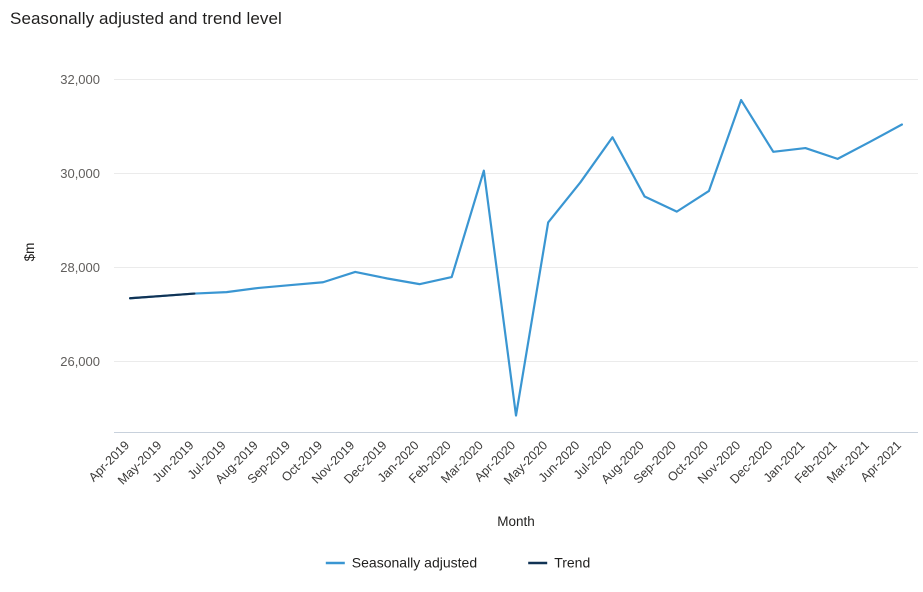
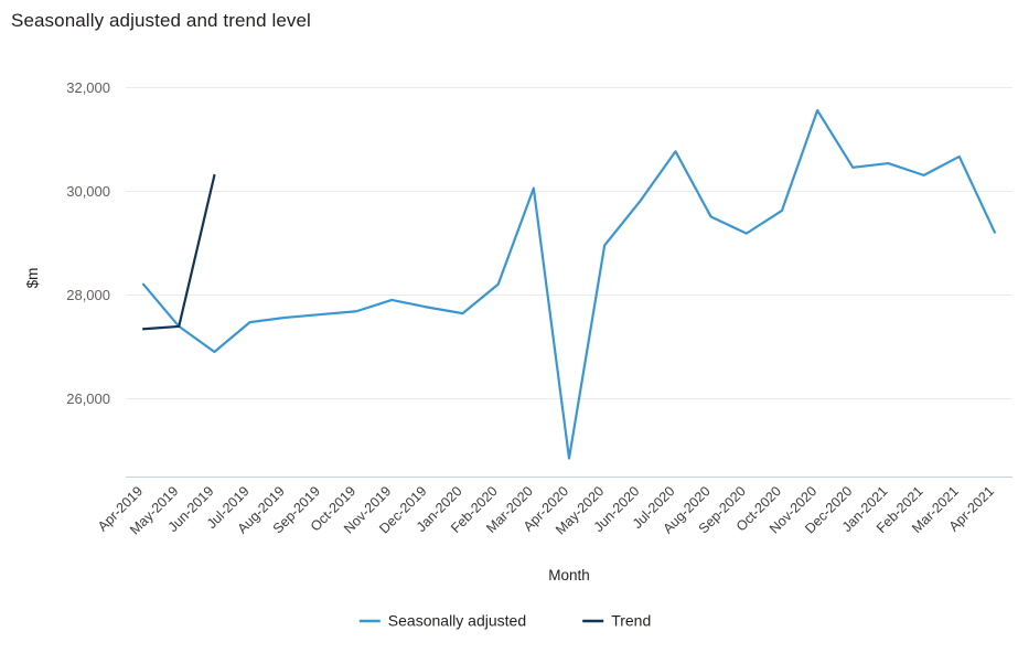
Seasonally adjusted/Apr-2019: 27300 -> 28200
Seasonally adjusted/Jun-2019: 27400 -> 26900
Trend/Jun-2019: 27400 -> 30300
Seasonally adjusted/Feb-2020: 27800 -> 28200
Seasonally adjusted/Apr-2021: 31000 -> 29200
